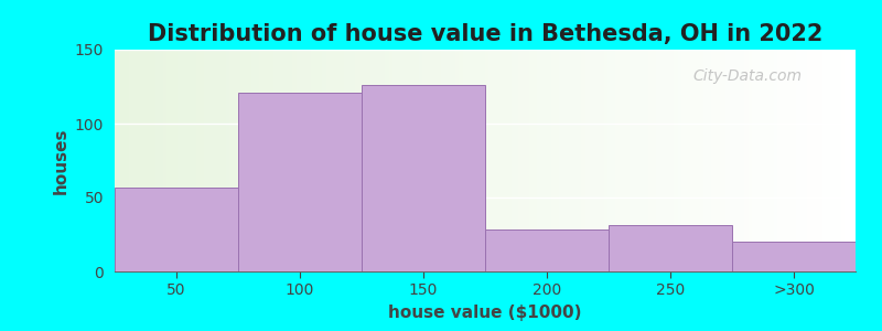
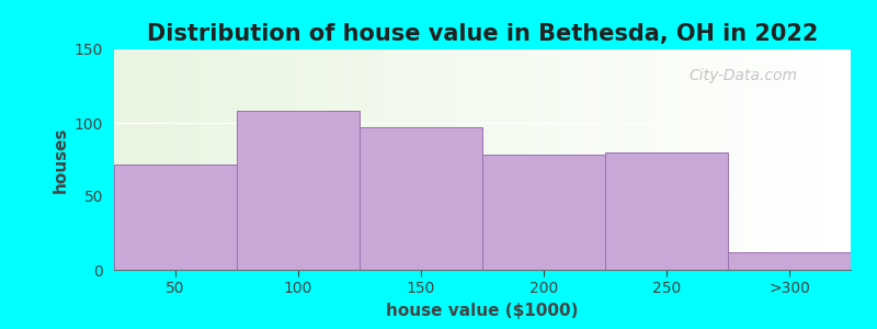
50: 57 -> 72
100: 121 -> 108
150: 126 -> 97
200: 28 -> 78
250: 31 -> 80
>300: 20 -> 12
